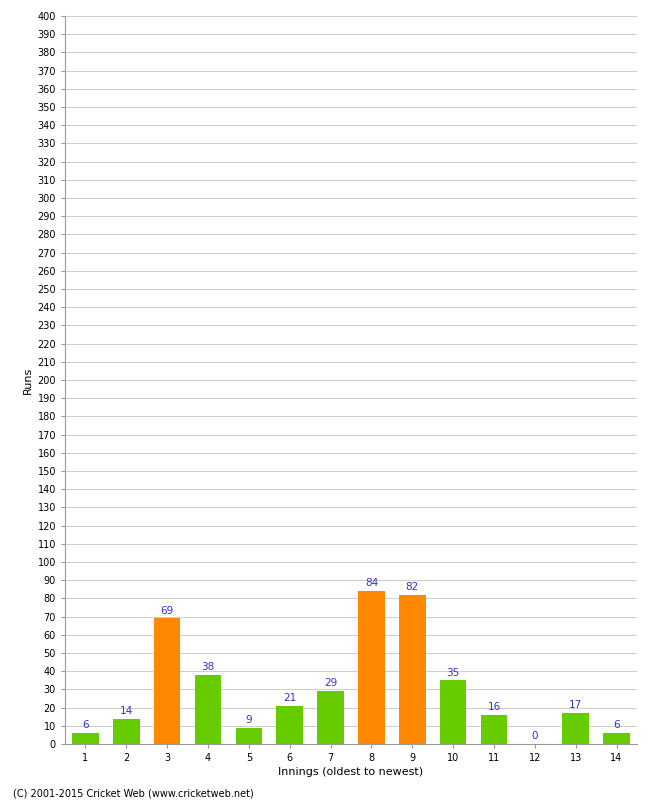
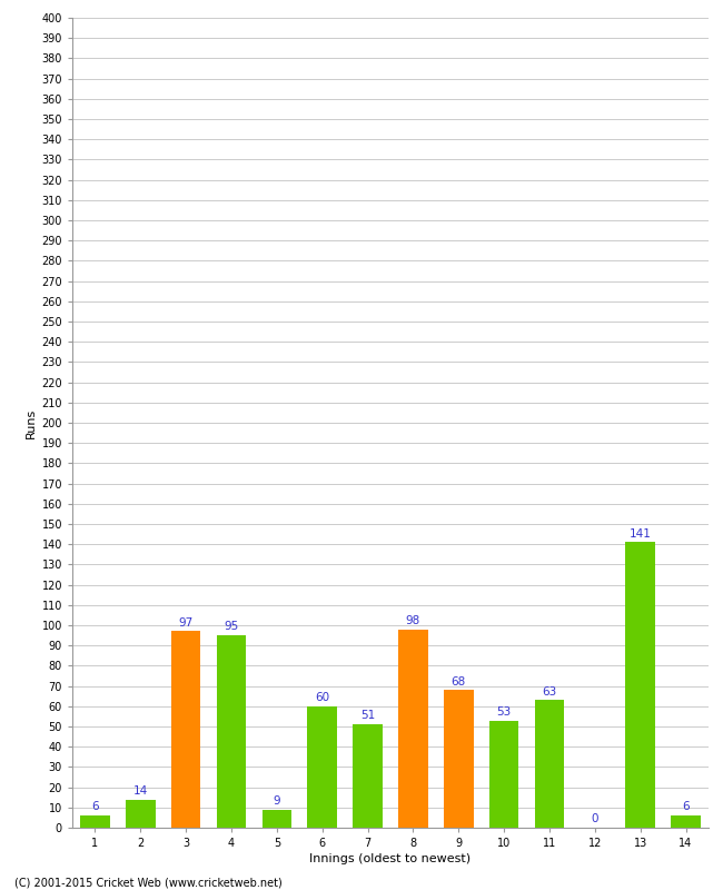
3: 69 -> 97
4: 38 -> 95
6: 21 -> 60
7: 29 -> 51
8: 84 -> 98
9: 82 -> 68
10: 35 -> 53
11: 16 -> 63
13: 17 -> 141
